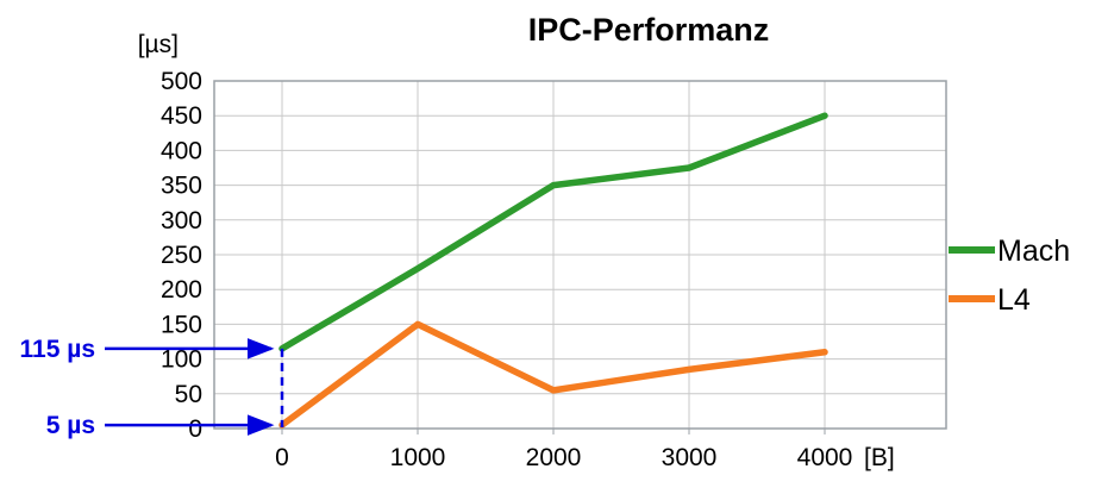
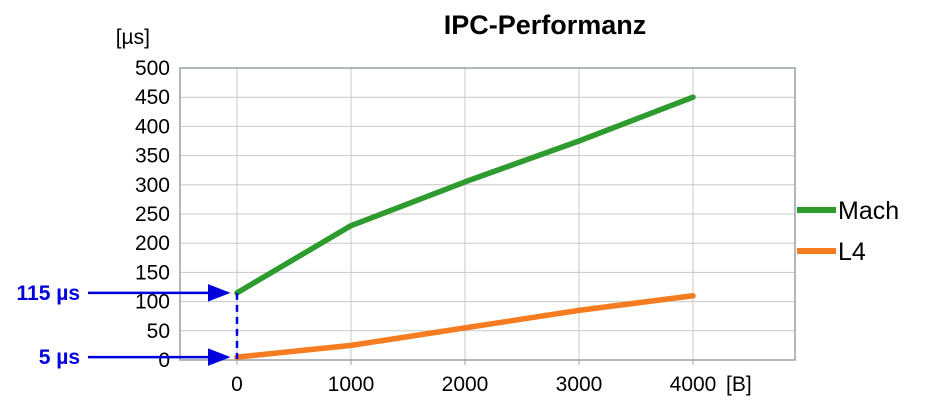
L4/1000: 150 -> 20
Mach/2000: 350 -> 300
